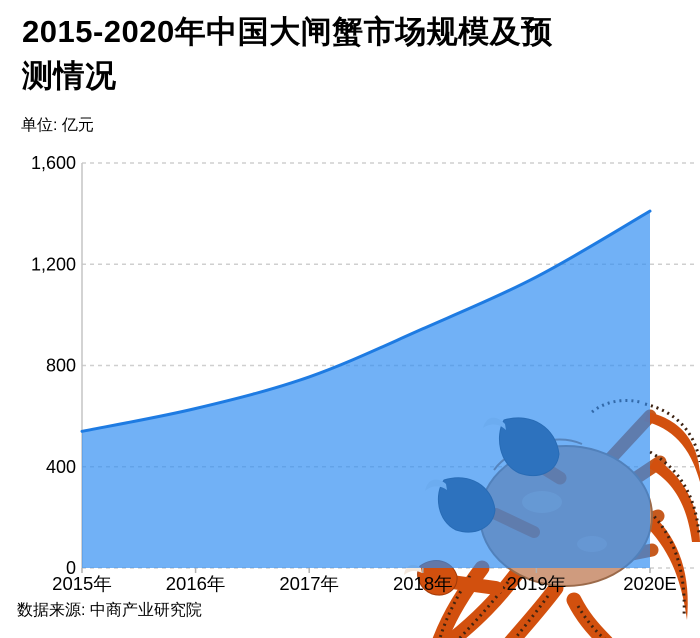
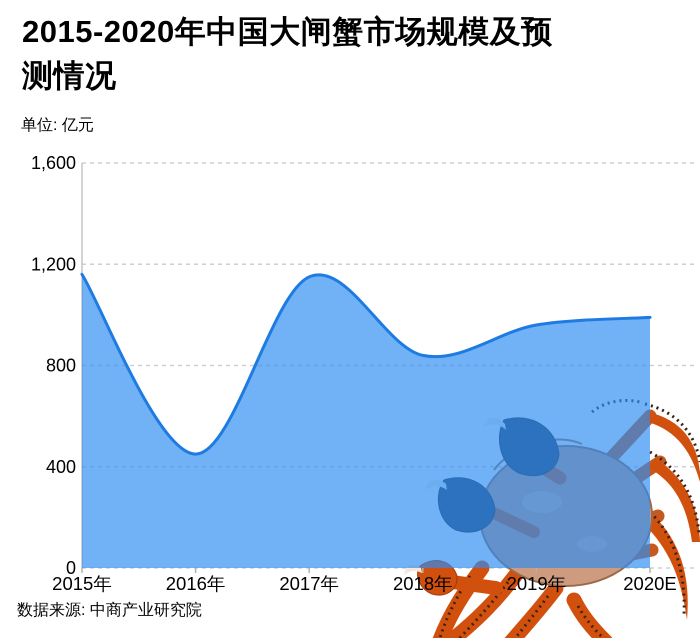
2015年: 540 -> 1160
2016年: 630 -> 450
2017年: 760 -> 1150
2018年: 940 -> 840
2019年: 1150 -> 960
2020E: 1410 -> 990
